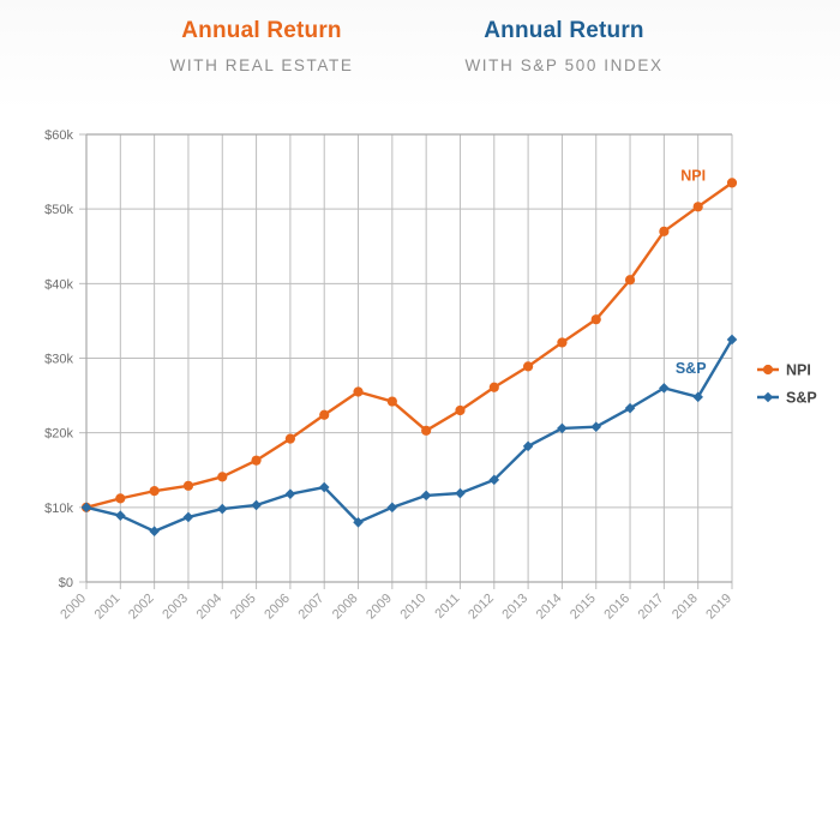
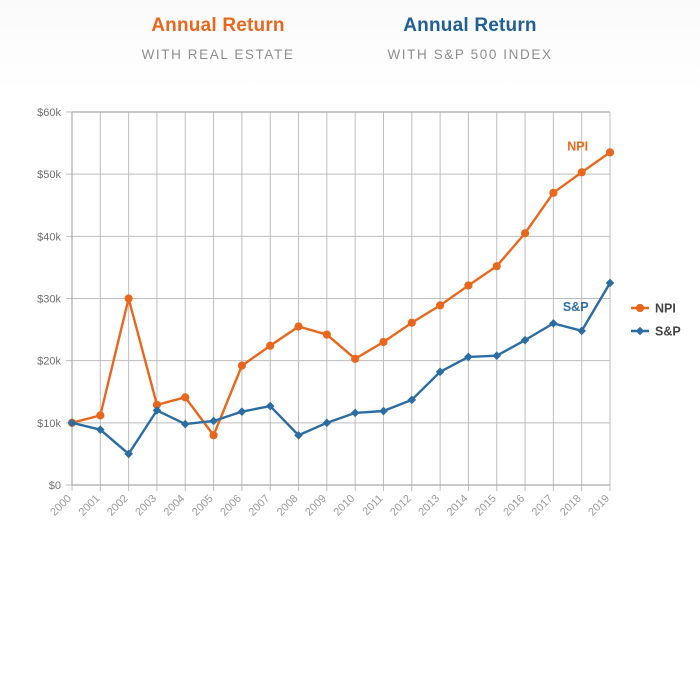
NPI/2002: $12k -> $30k
S&P/2002: $7k -> $5k
S&P/2003: $9k -> $12k
NPI/2005: $16k -> $8k
